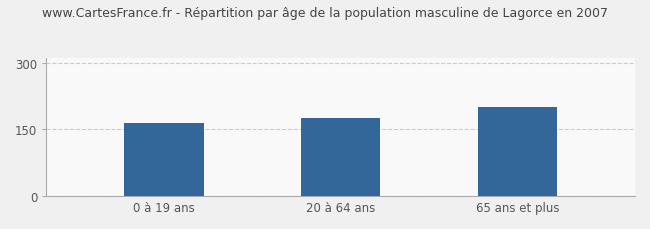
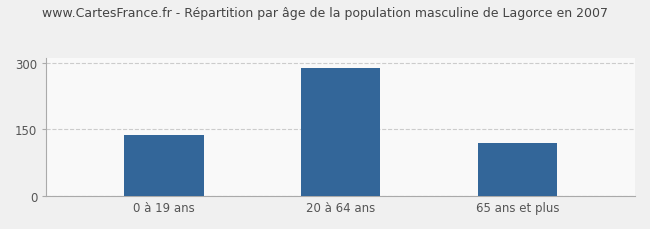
0 à 19 ans: 165 -> 137
20 à 64 ans: 175 -> 287
65 ans et plus: 200 -> 120
